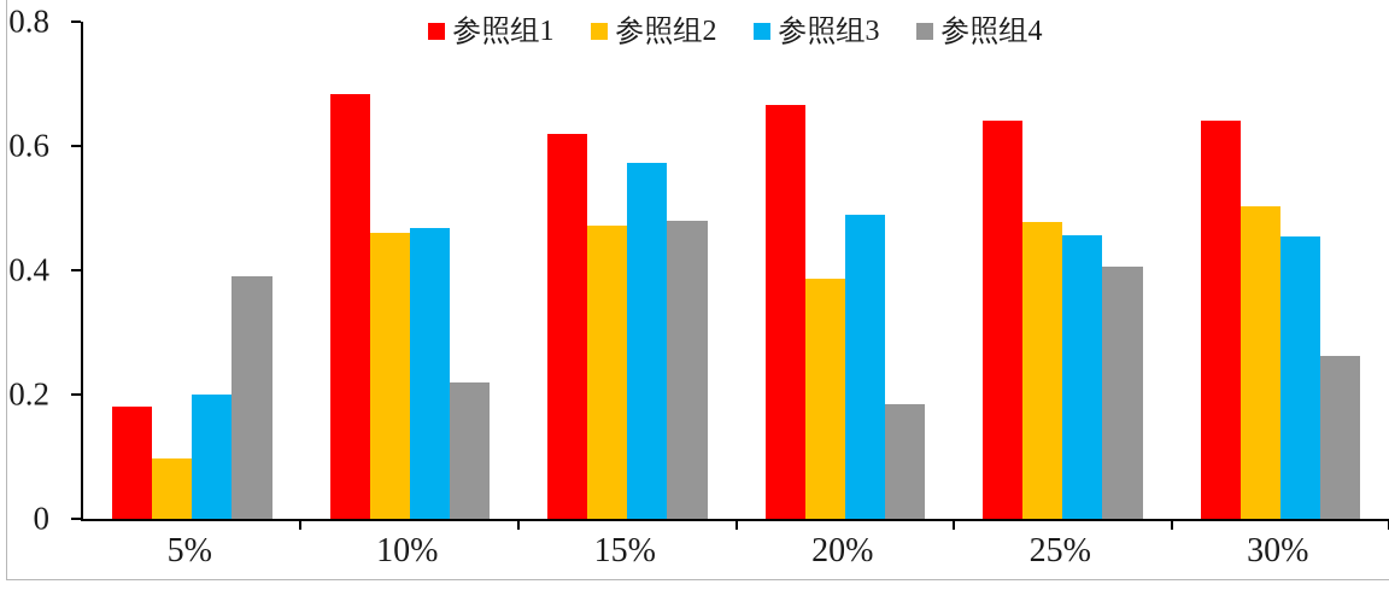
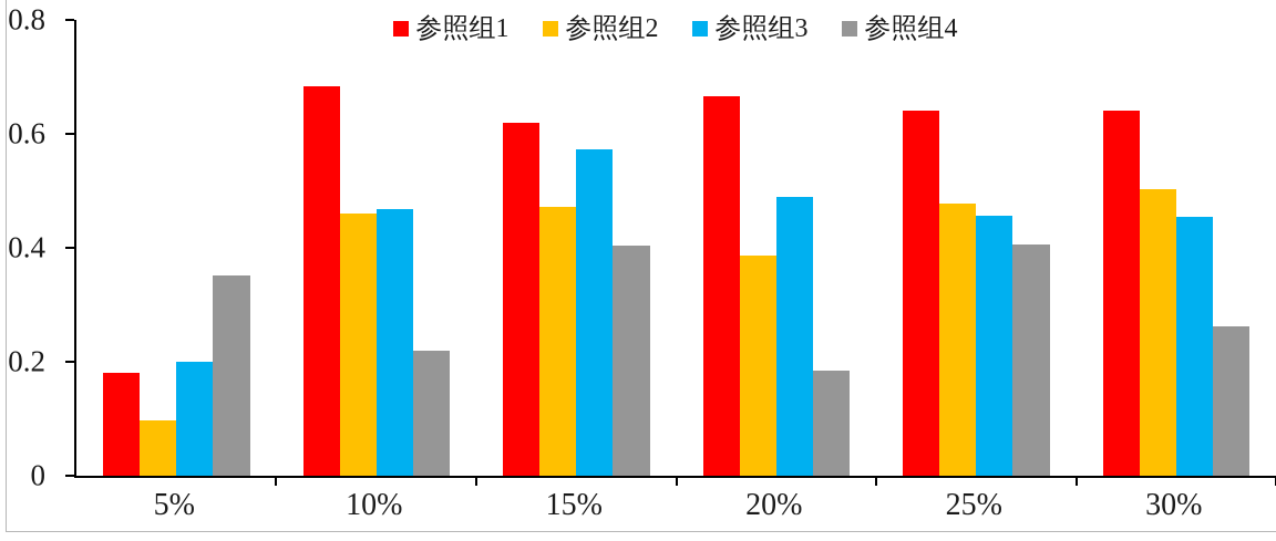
参照组4/5%: 0.39 -> 0.35
参照组4/15%: 0.48 -> 0.40
